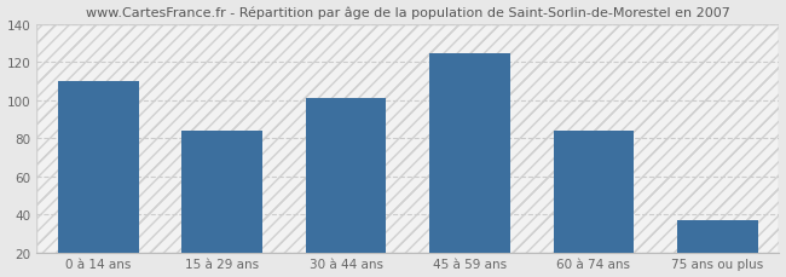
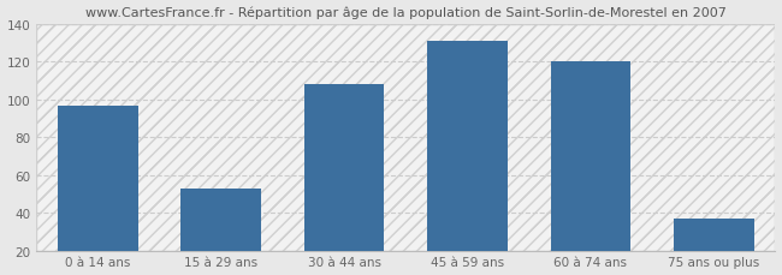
0 à 14 ans: 110 -> 97
15 à 29 ans: 84 -> 53
30 à 44 ans: 101 -> 108
45 à 59 ans: 125 -> 131
60 à 74 ans: 84 -> 120
